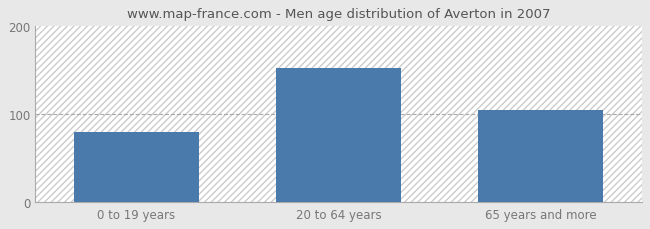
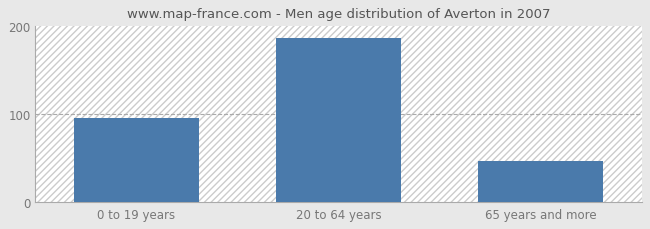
0 to 19 years: 80 -> 95
20 to 64 years: 152 -> 186
65 years and more: 104 -> 47
